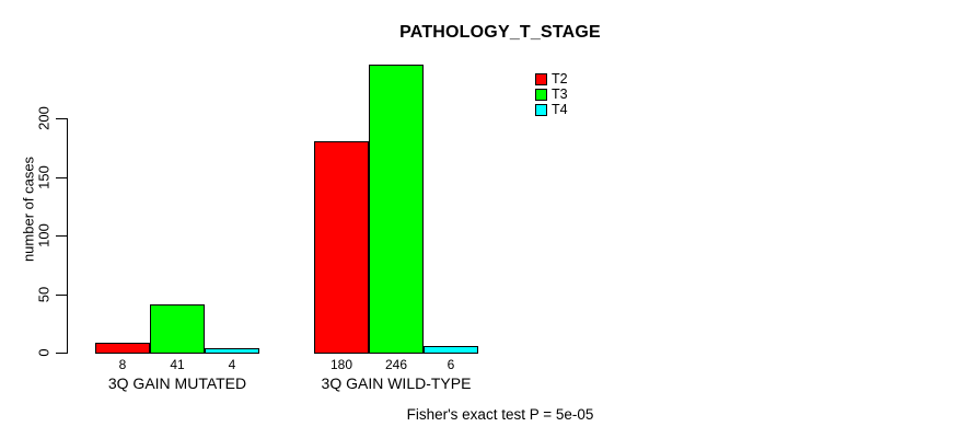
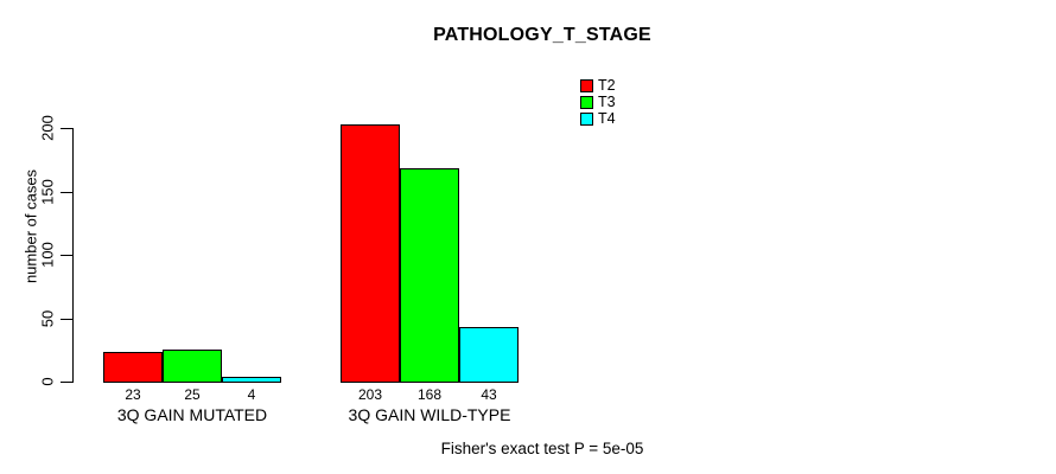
T2/3Q GAIN MUTATED: 8 -> 23
T3/3Q GAIN MUTATED: 41 -> 25
T2/3Q GAIN WILD-TYPE: 180 -> 203
T3/3Q GAIN WILD-TYPE: 246 -> 168
T4/3Q GAIN WILD-TYPE: 6 -> 43
